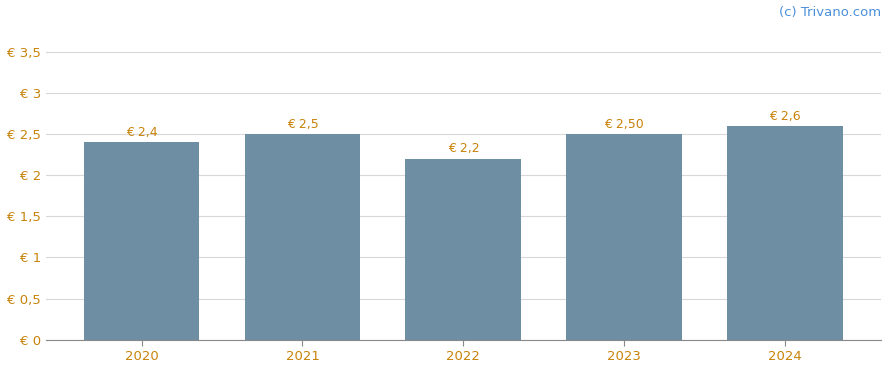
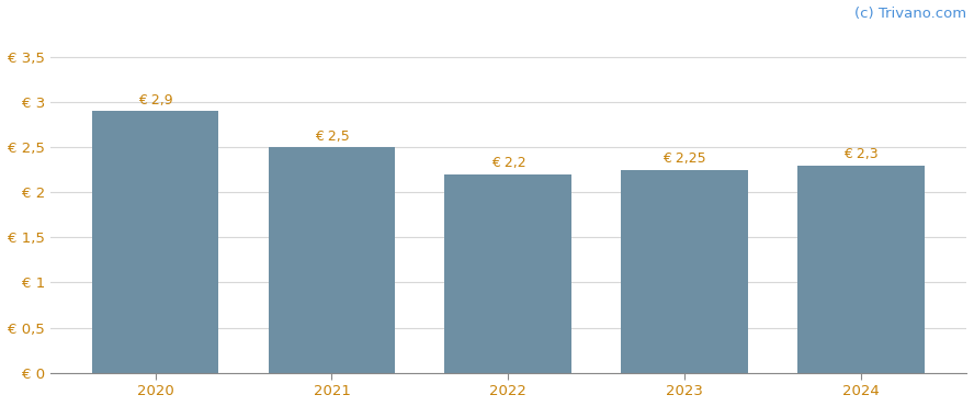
2020: 2,4 -> 2,9
2023: 2,50 -> 2,25
2024: 2,6 -> 2,3
